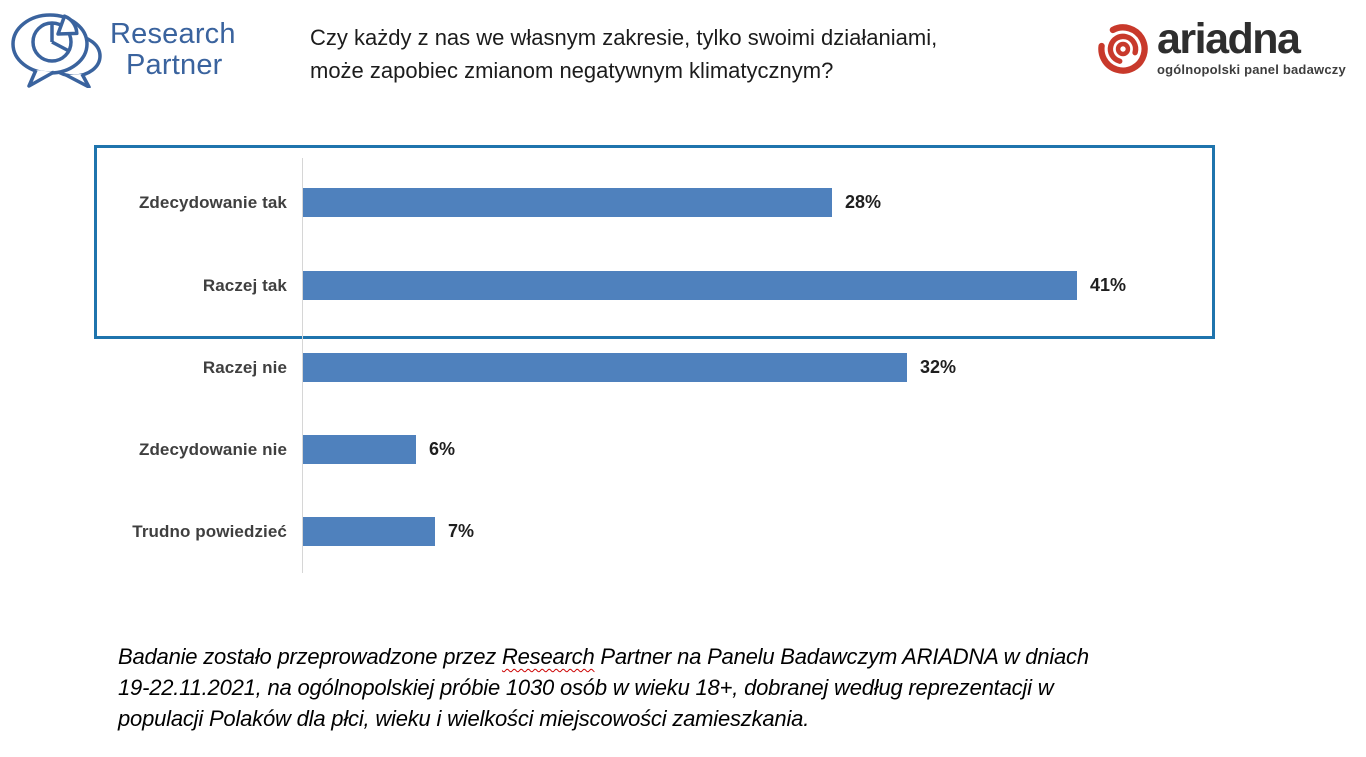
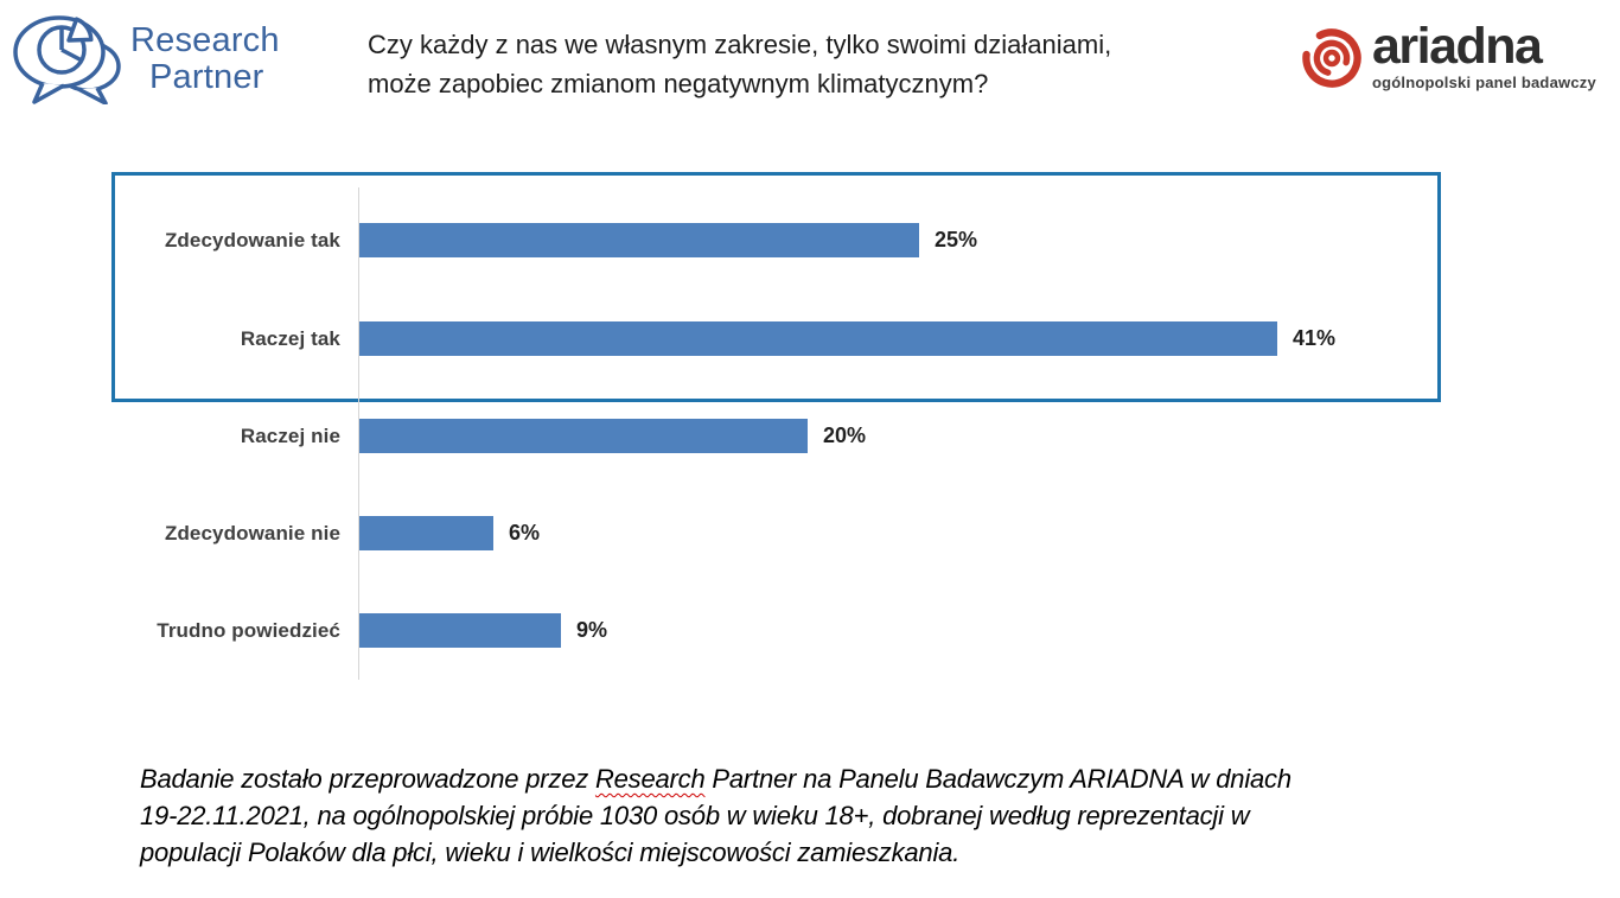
Zdecydowanie tak: 28% -> 25%
Raczej nie: 32% -> 20%
Trudno powiedzieć: 7% -> 9%
